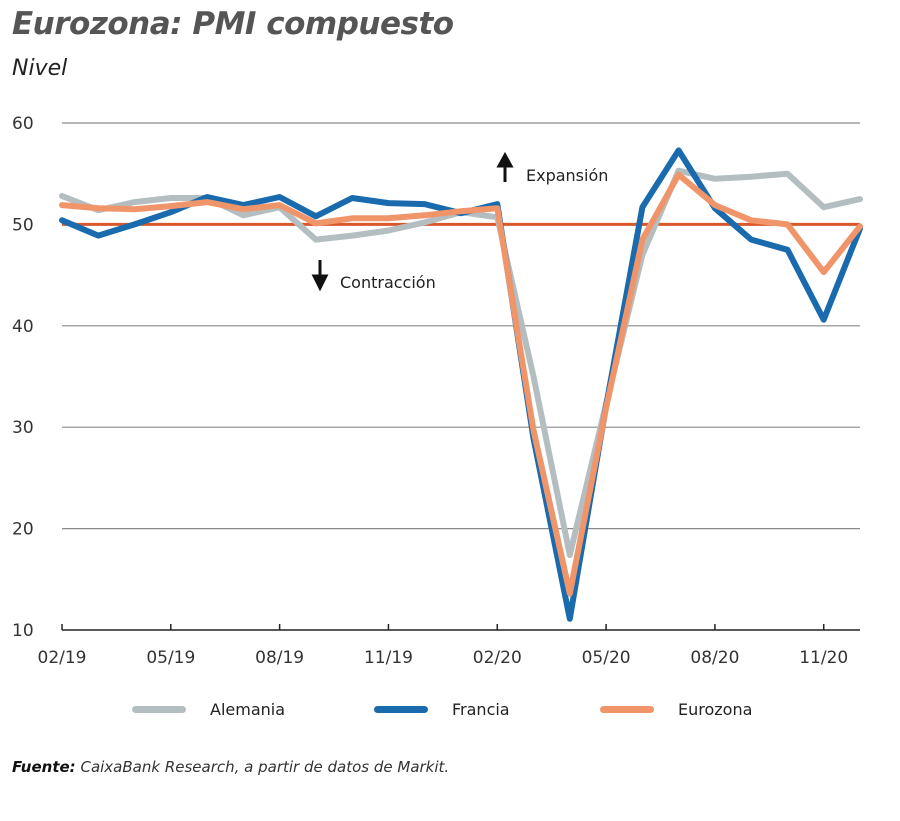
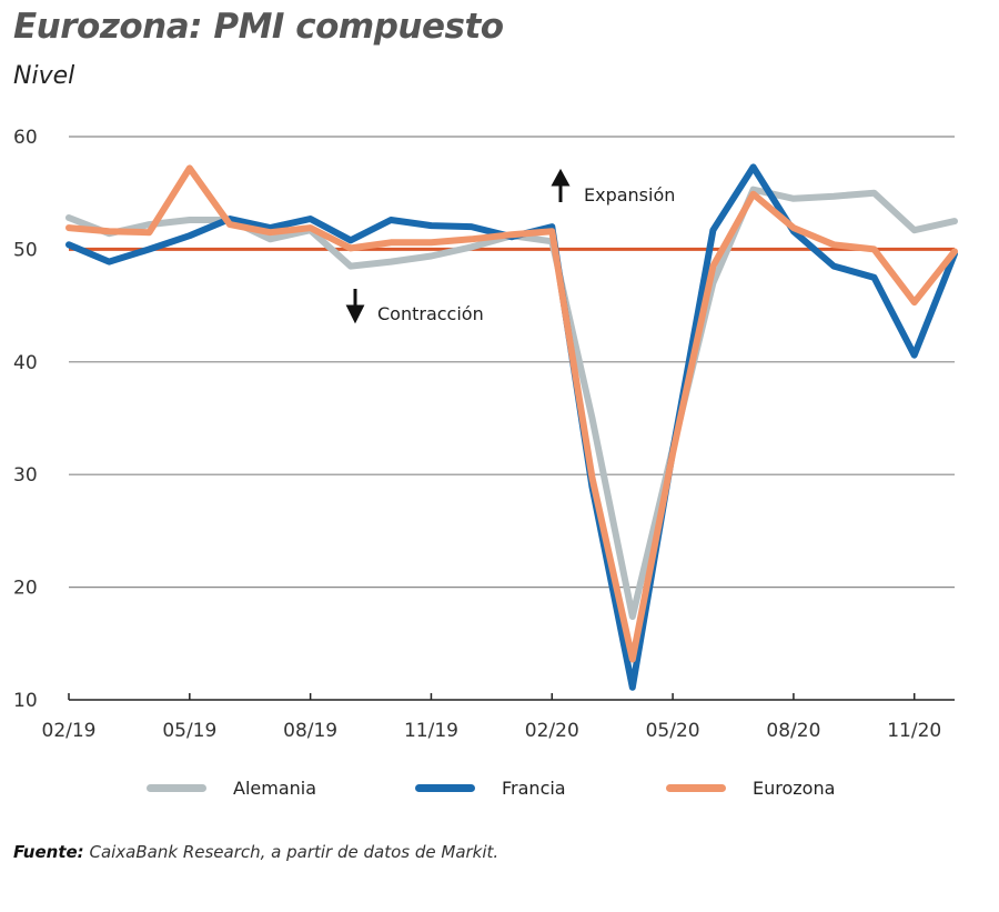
Eurozona/05/19: 51.8 -> 57.2
